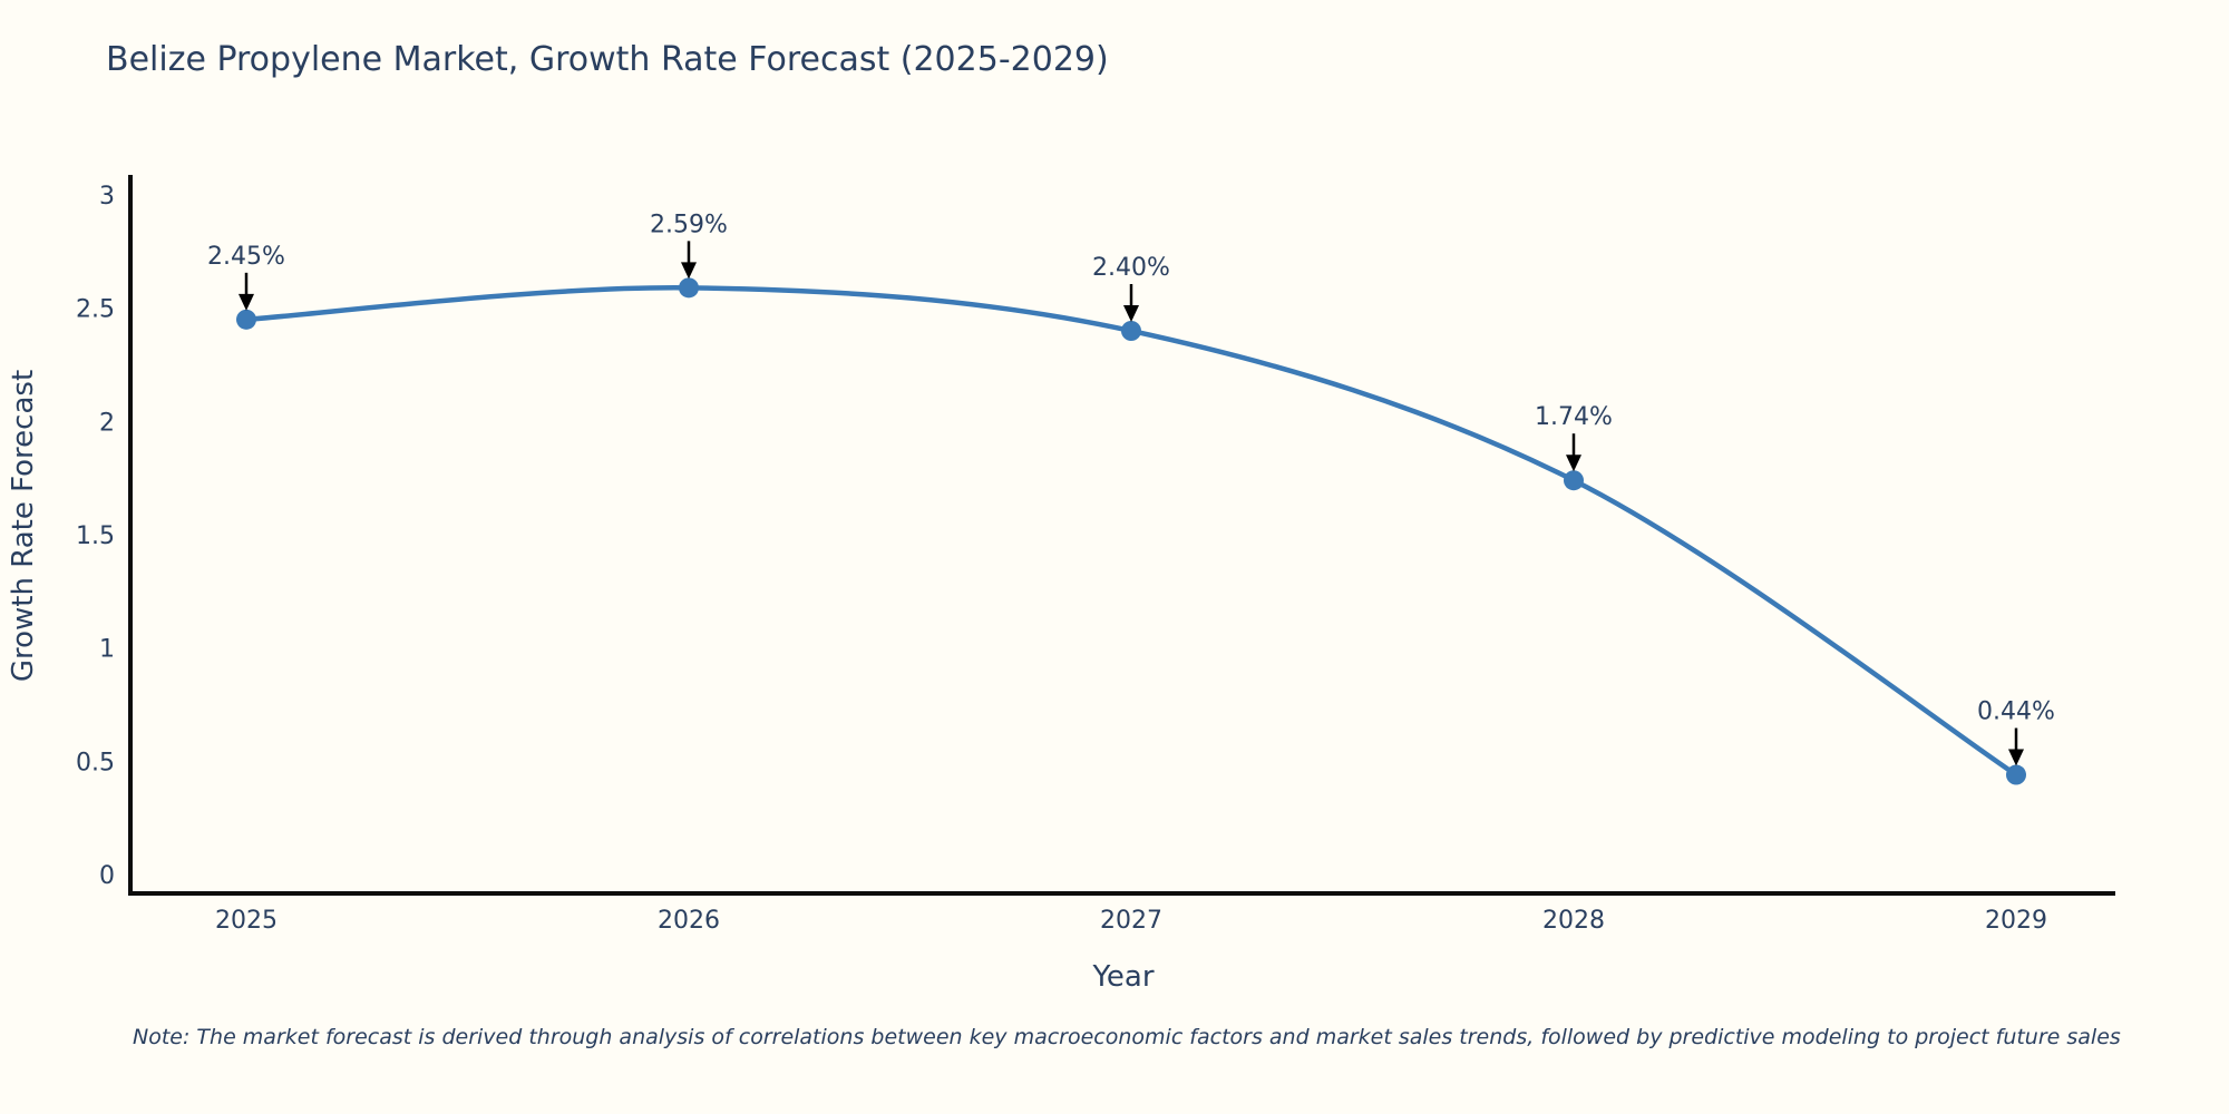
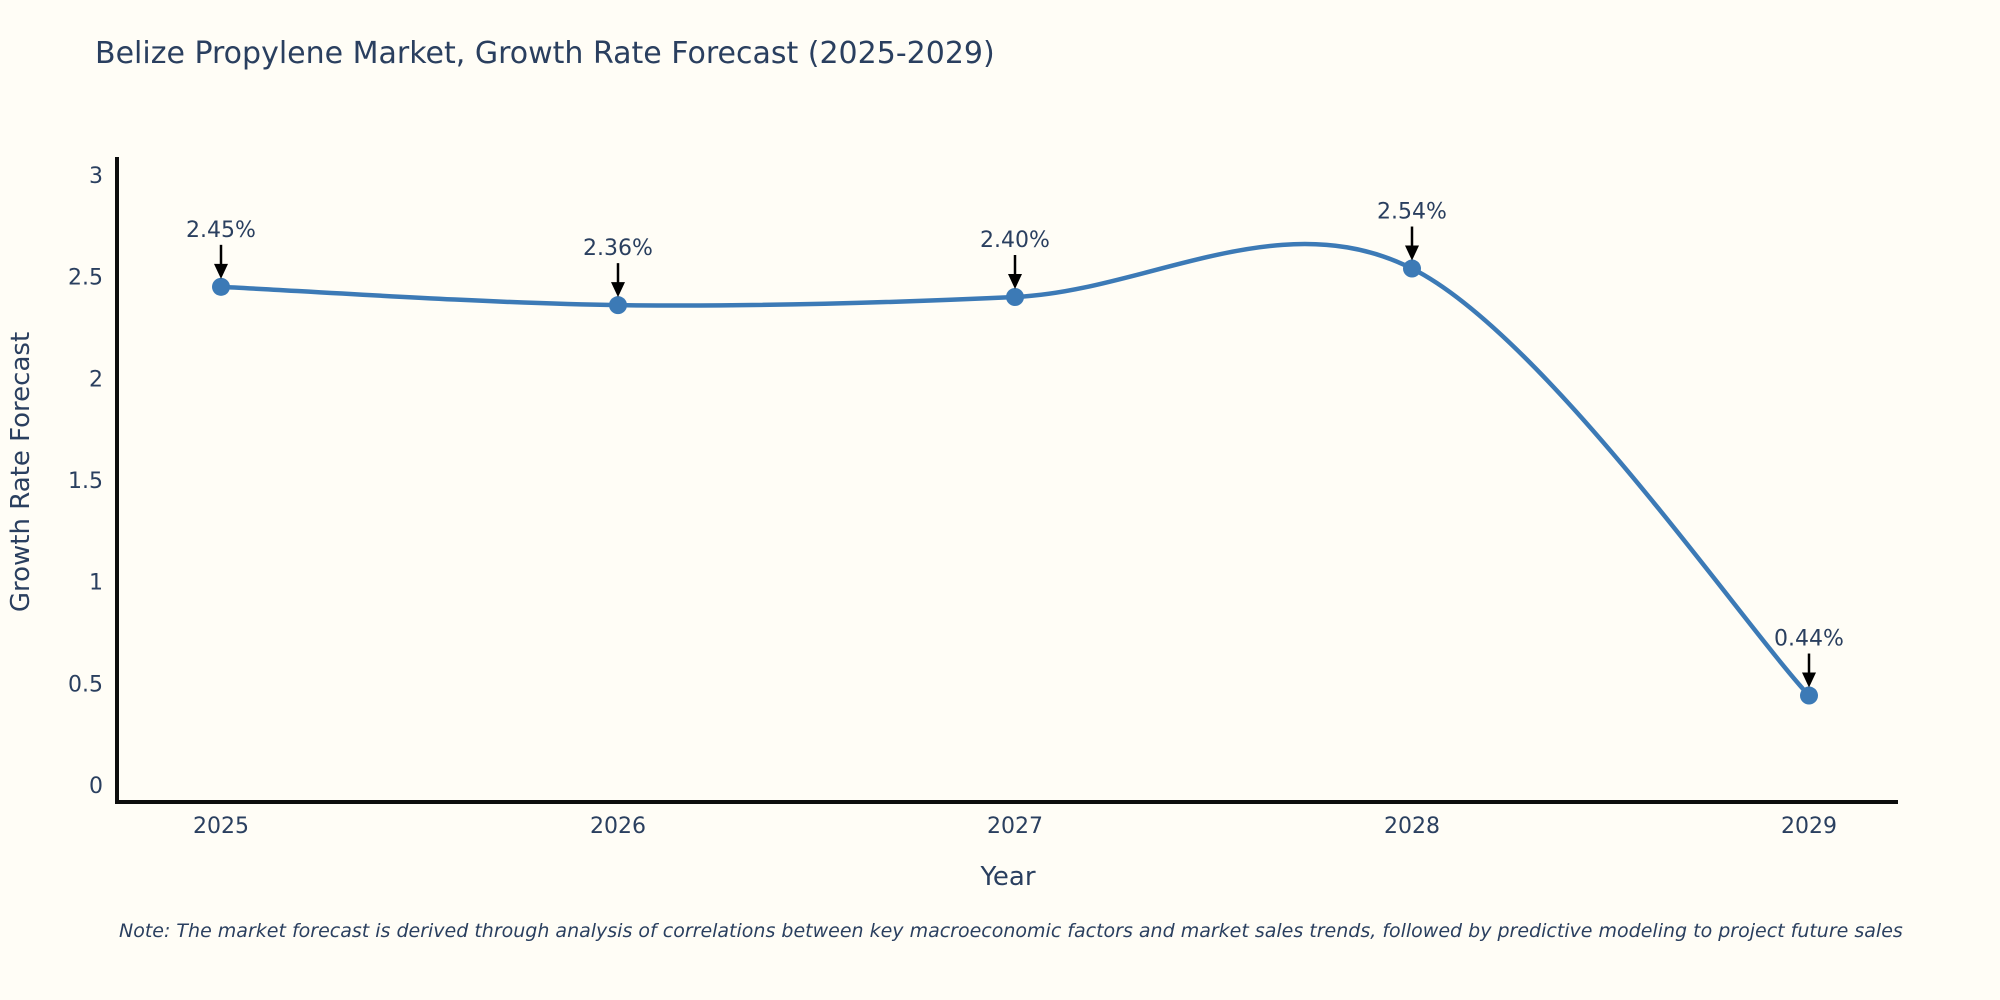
2026: 2.59% -> 2.36%
2028: 1.74% -> 2.54%
